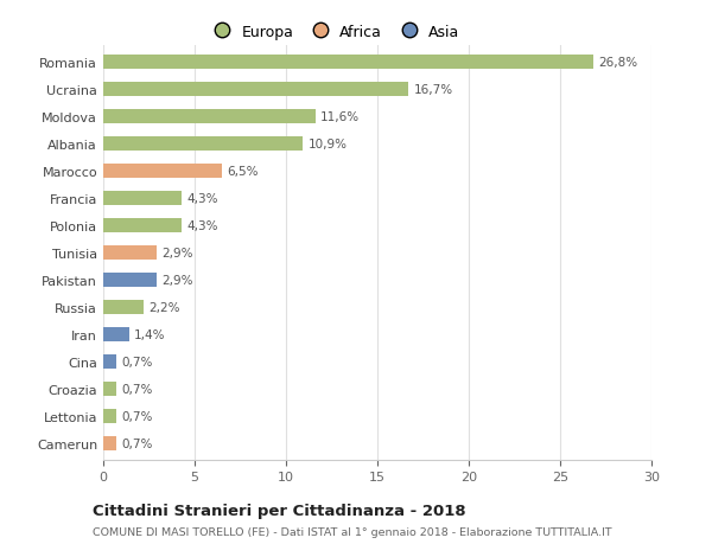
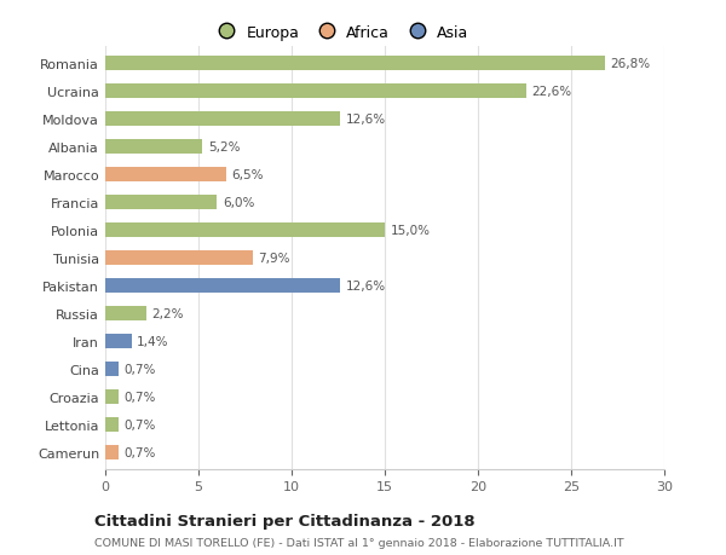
Ucraina: 16,7% -> 22,6%
Moldova: 11,6% -> 12,6%
Albania: 10,9% -> 5,2%
Francia: 4,3% -> 6,0%
Polonia: 4,3% -> 15,0%
Tunisia: 2,9% -> 7,9%
Pakistan: 2,9% -> 12,6%
